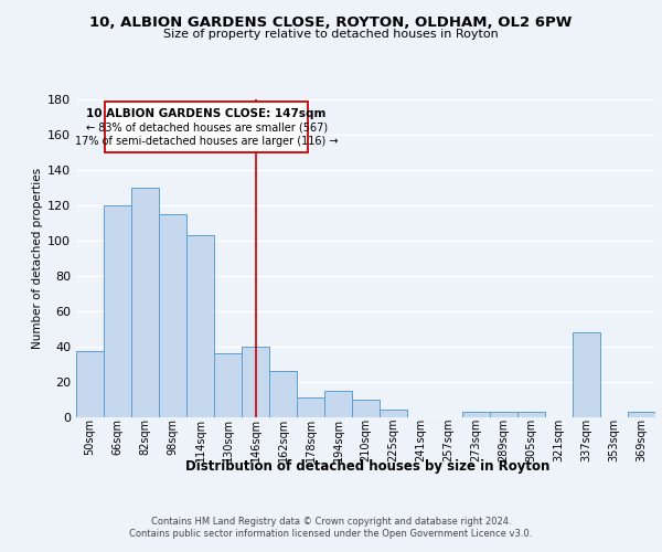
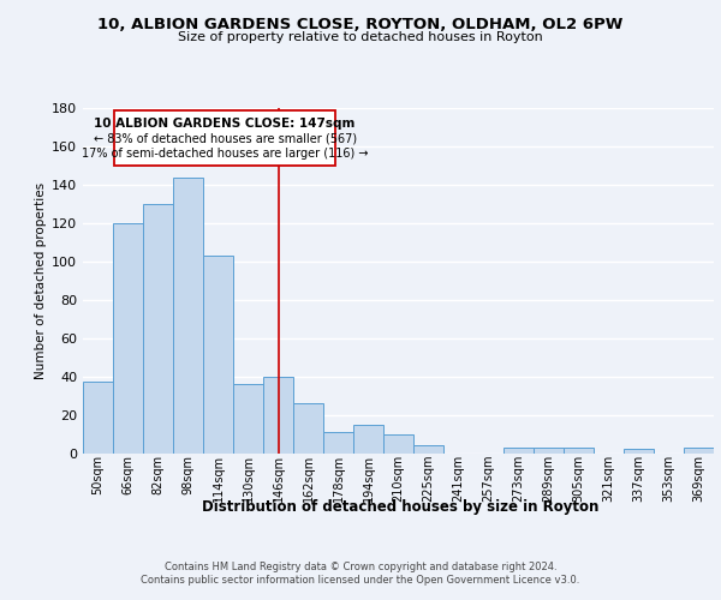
98sqm: 115 -> 144
337sqm: 48 -> 2
